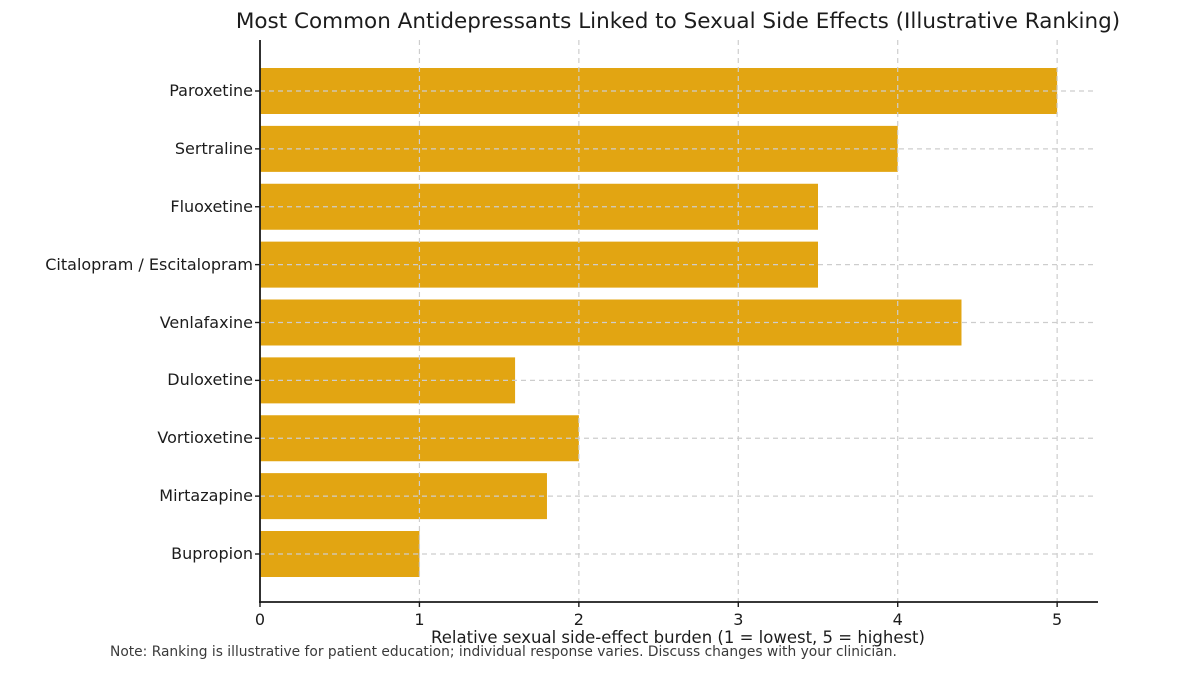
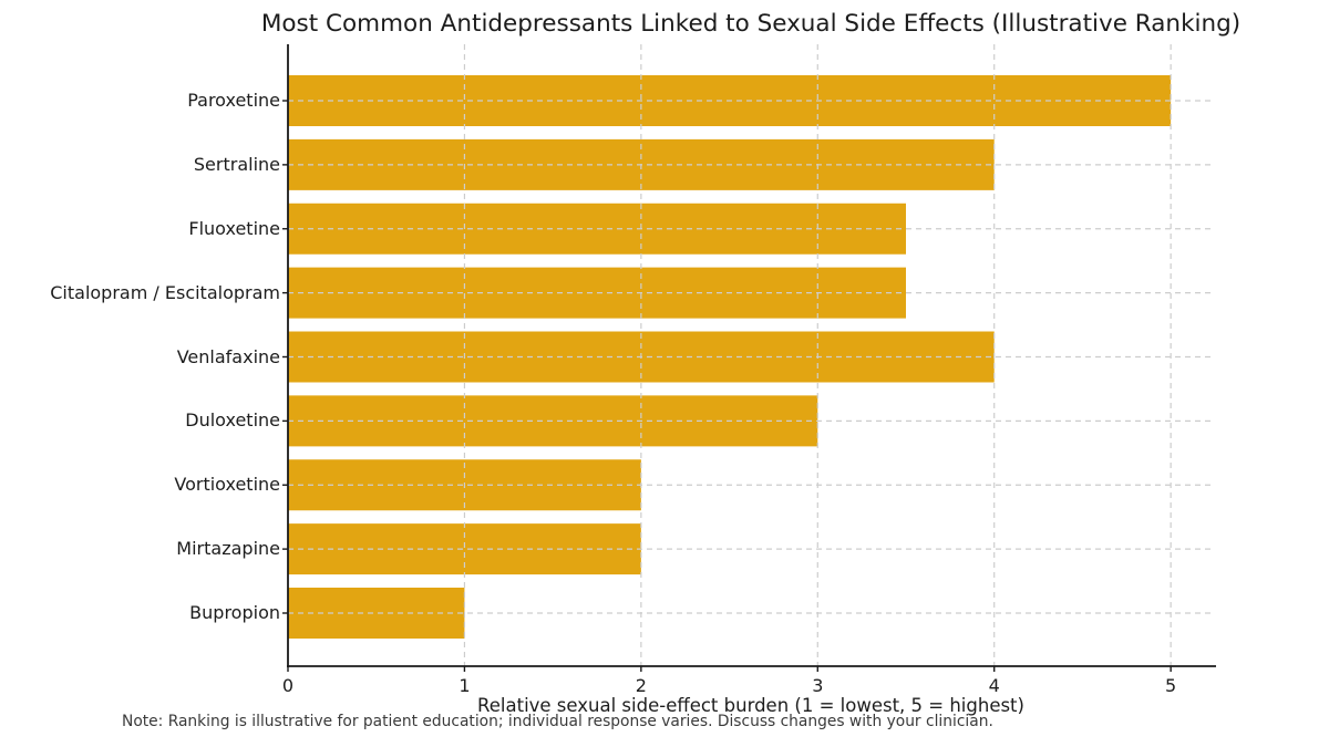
Venlafaxine: 4.4 -> 4.0
Duloxetine: 1.6 -> 3.0
Mirtazapine: 1.8 -> 2.0
